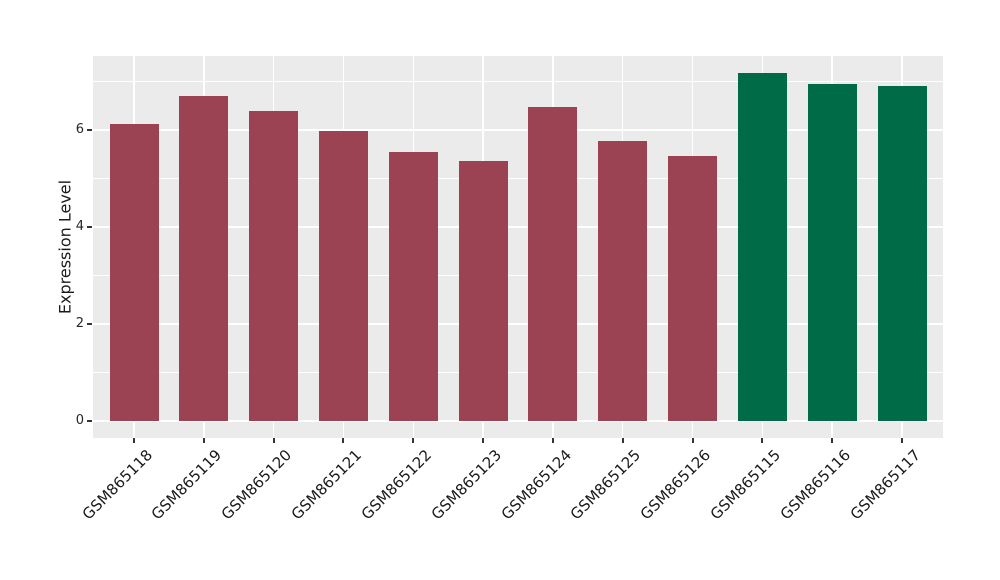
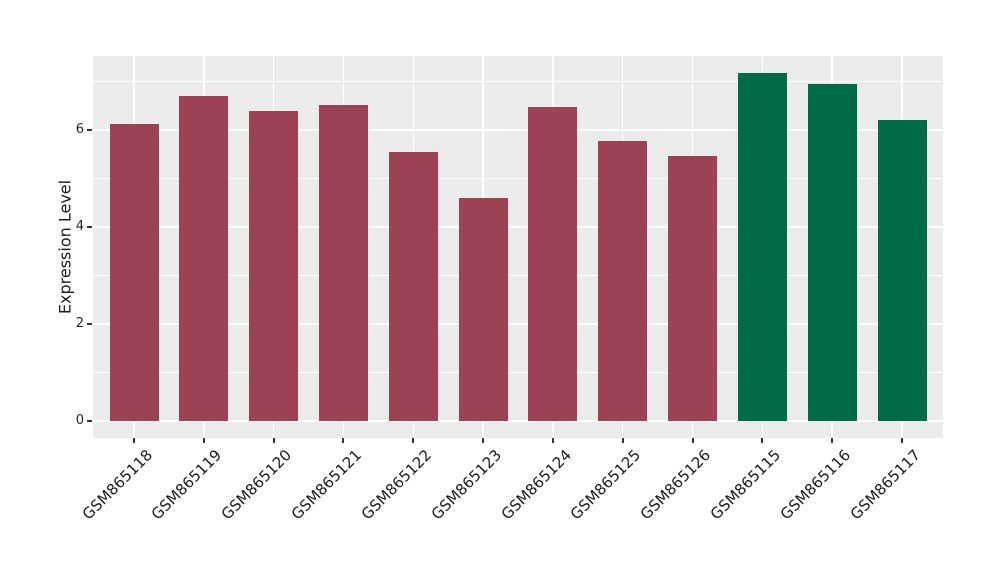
GSM865121: 6.0 -> 6.5
GSM865123: 5.3 -> 4.6
GSM865117: 6.9 -> 6.2
